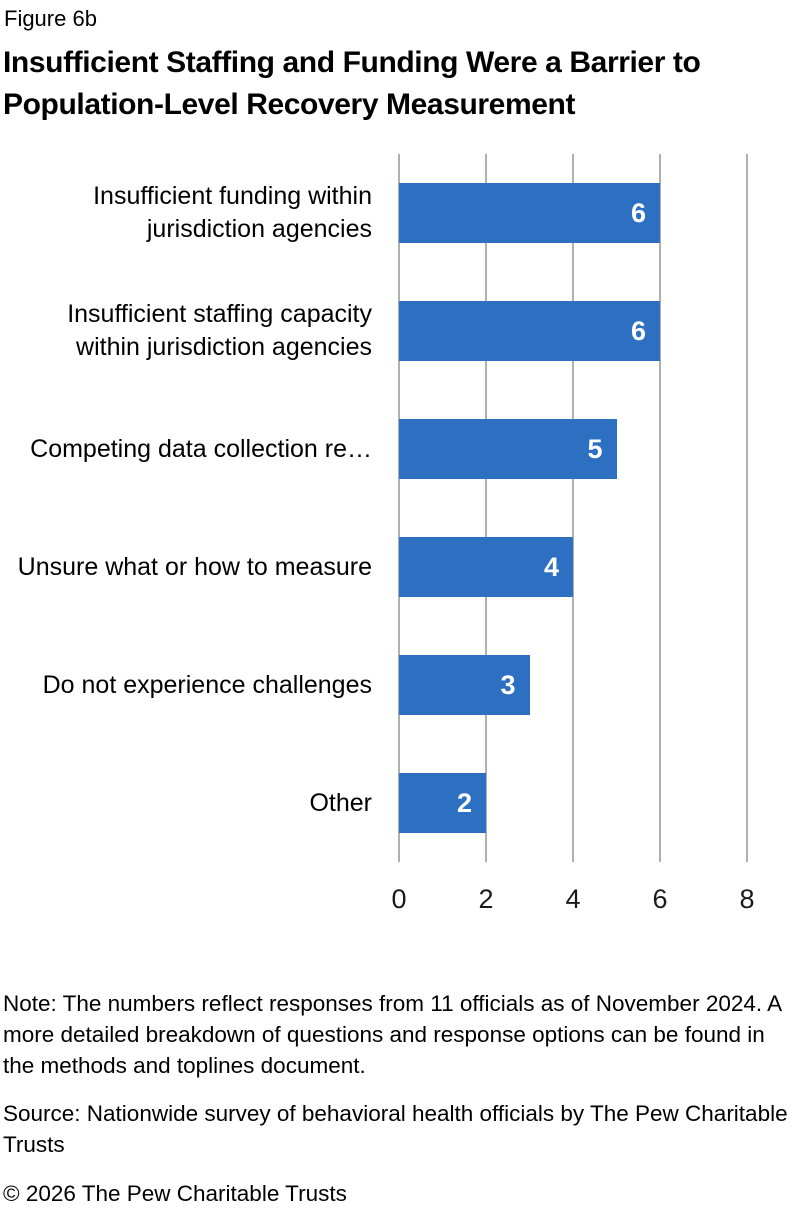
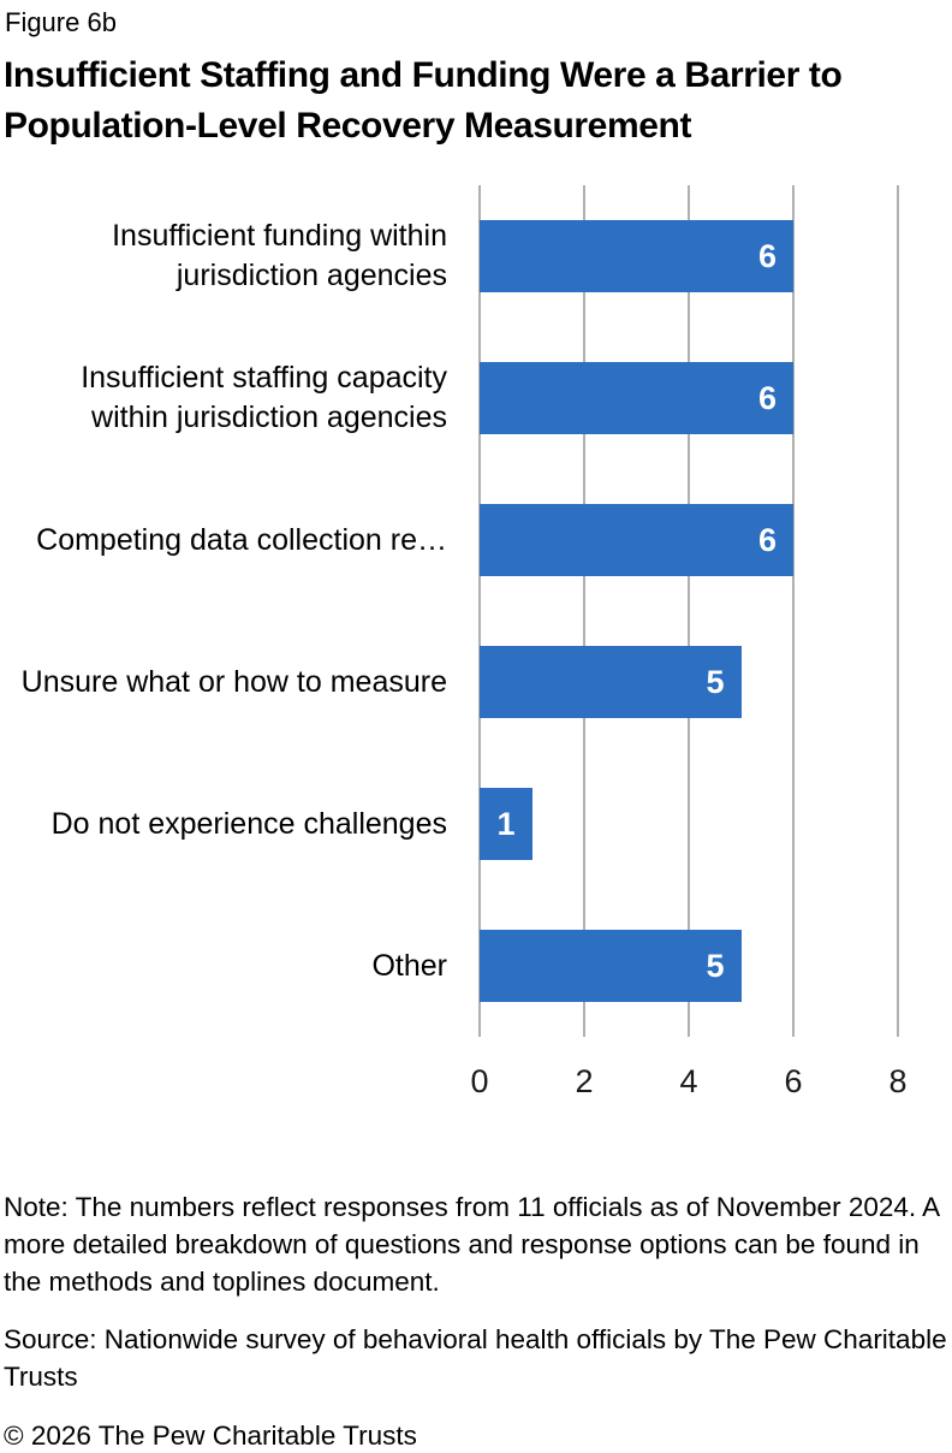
Competing data collection re…: 5 -> 6
Unsure what or how to measure: 4 -> 5
Do not experience challenges: 3 -> 1
Other: 2 -> 5
